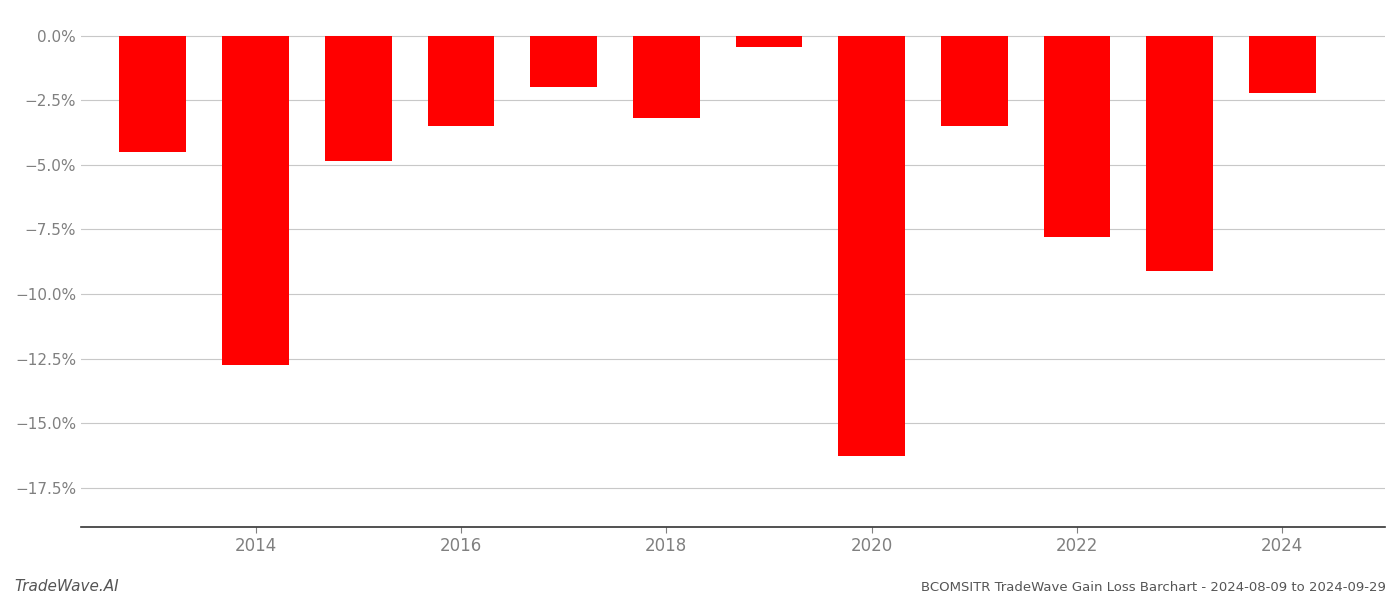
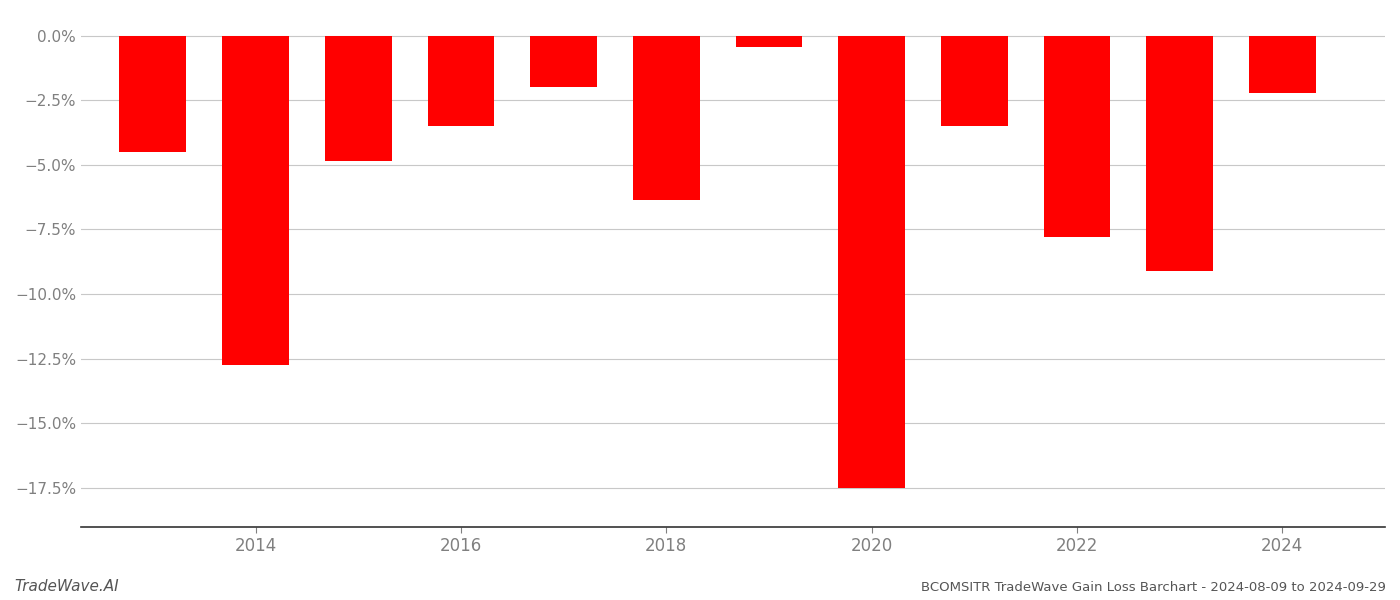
2018: -3.20% -> -6.35%
2020: -16.25% -> -17.50%
